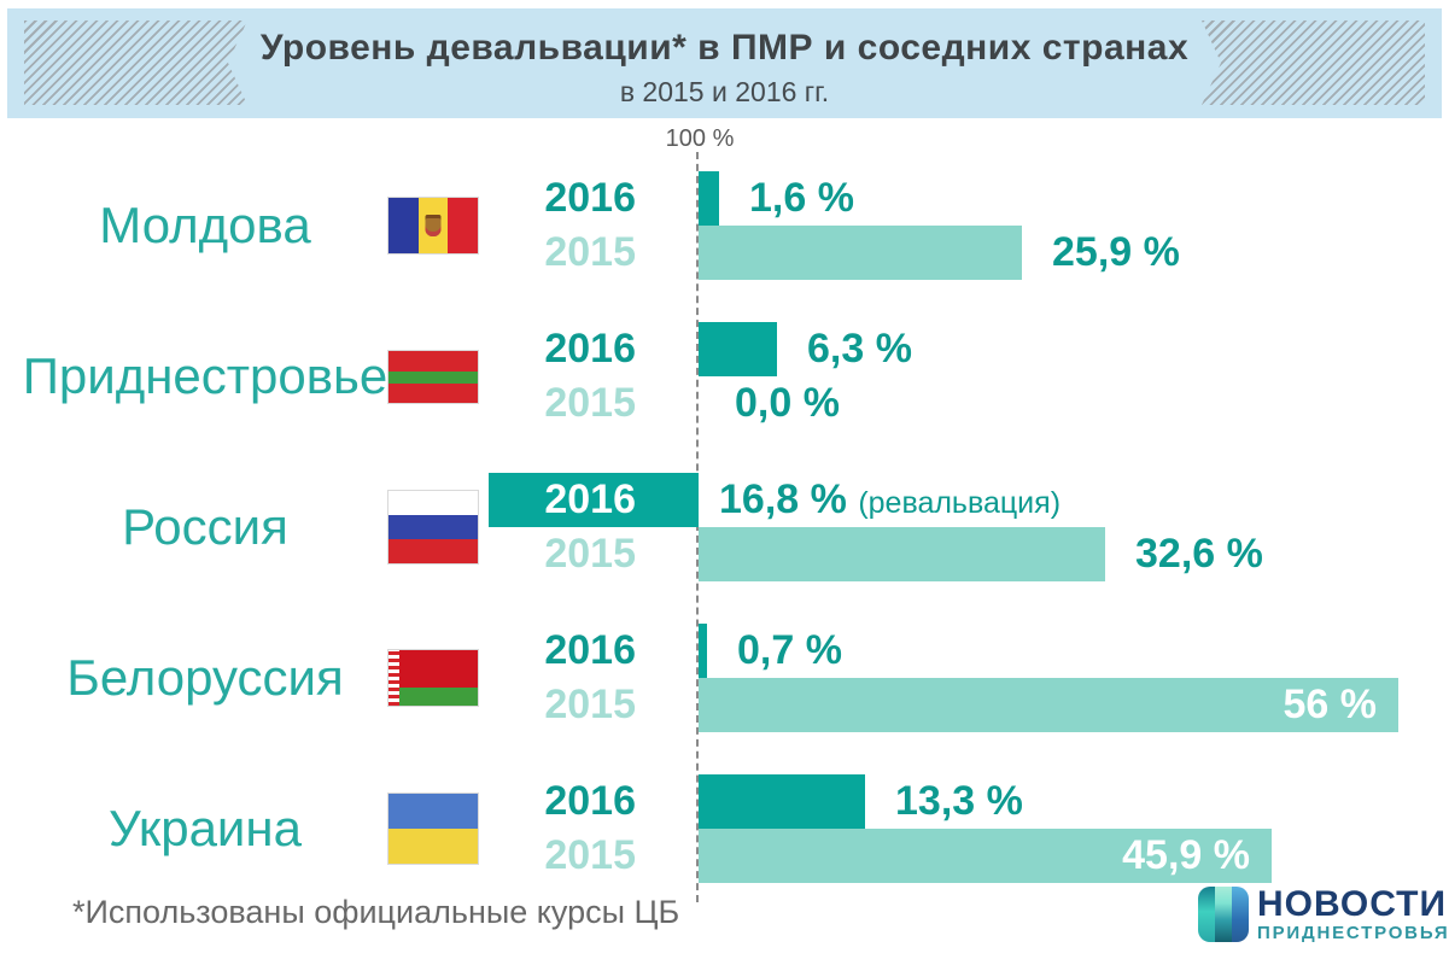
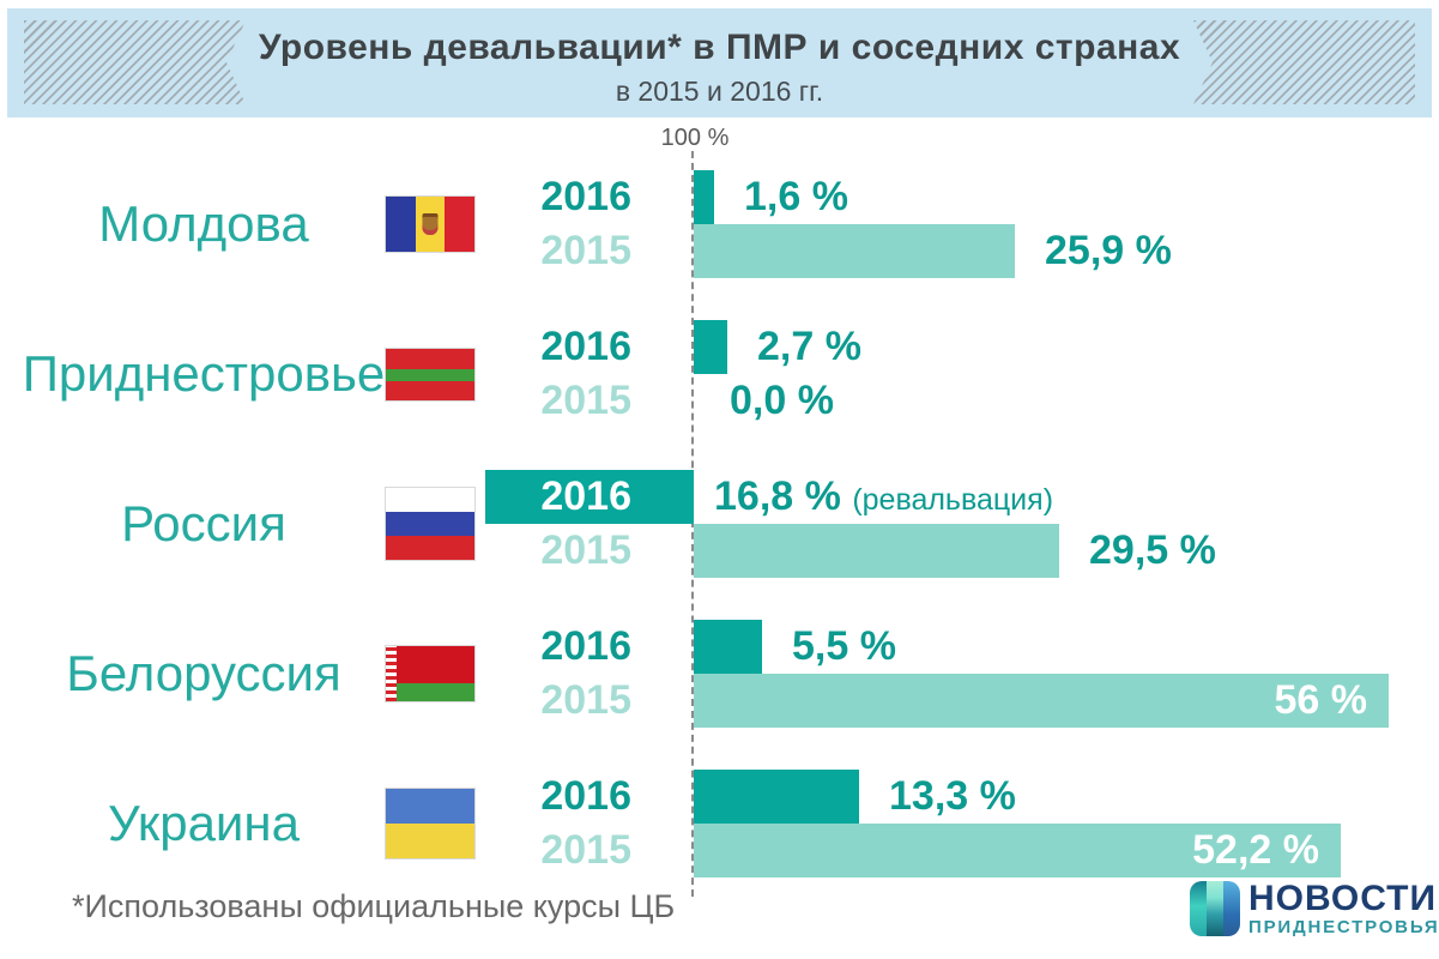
2016/Приднестровье: 6,3 -> 2,7
2015/Россия: 32,6 -> 29,5
2016/Белоруссия: 0,7 -> 5,5
2015/Украина: 45,9 -> 52,2
